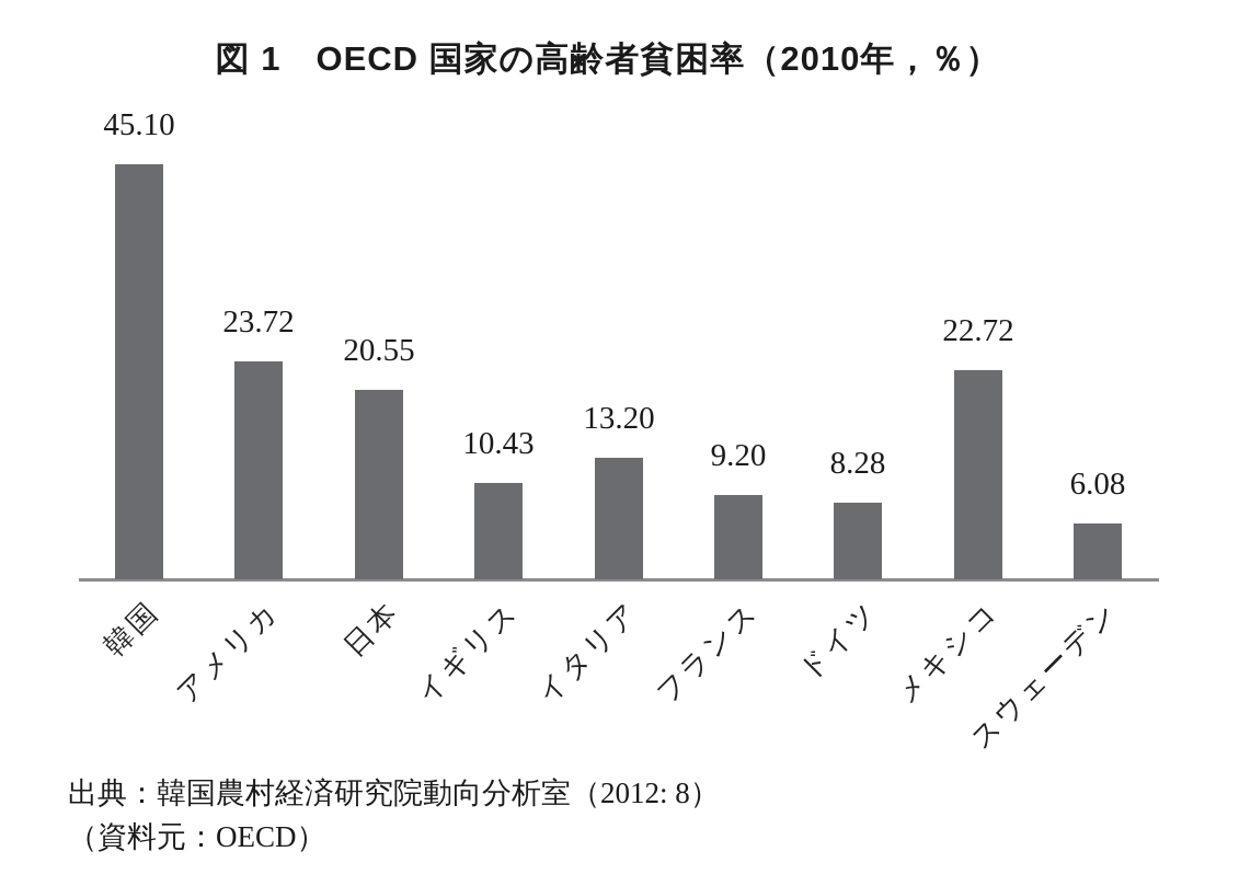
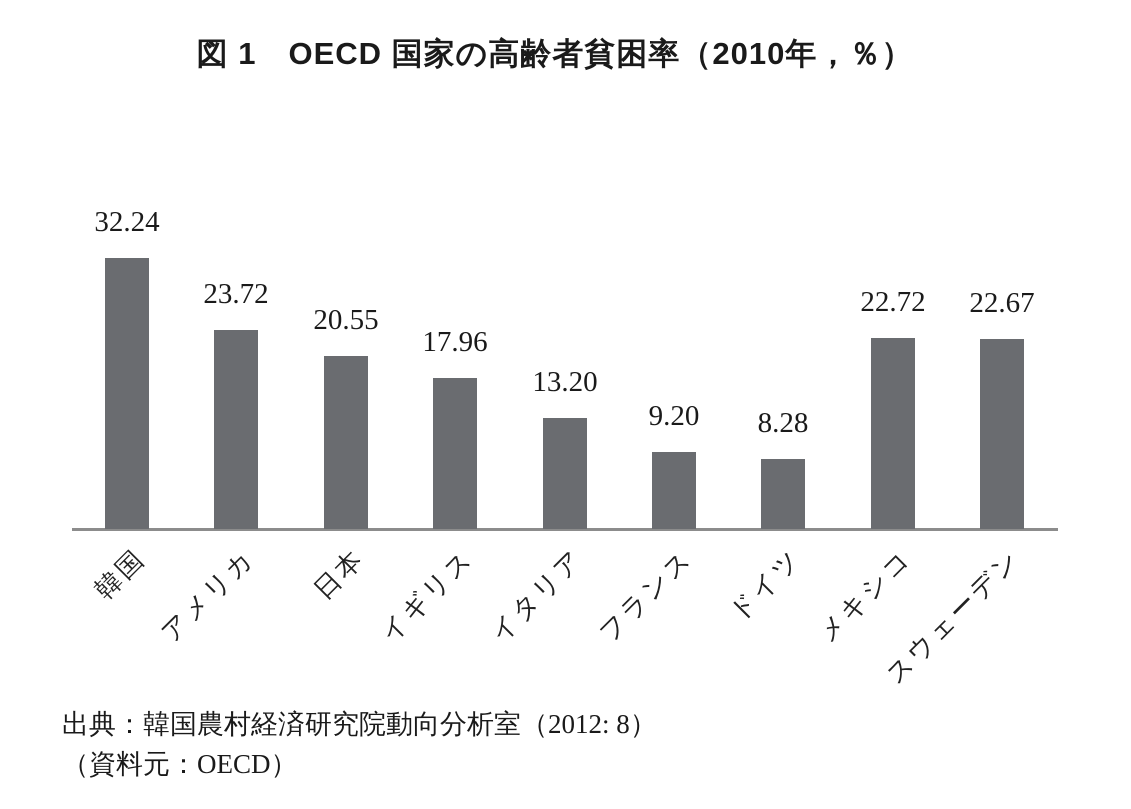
韓国: 45.10 -> 32.24
イギリス: 10.43 -> 17.96
スウェーデン: 6.08 -> 22.67
